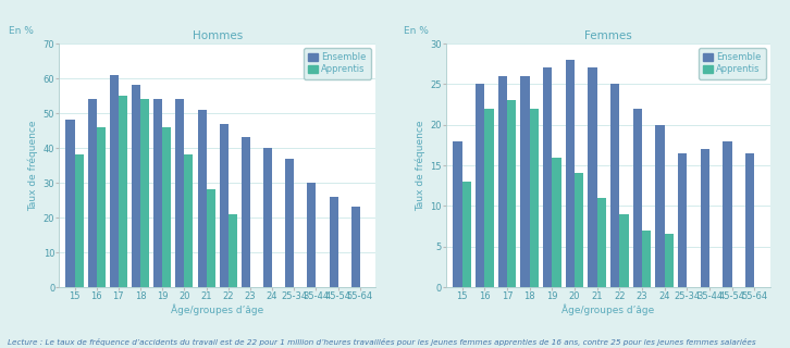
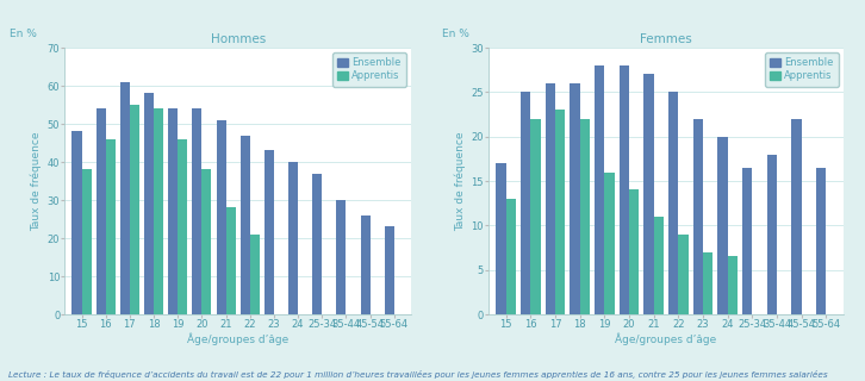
Femmes/Ensemble/15: 18.0 -> 17.0
Femmes/Ensemble/19: 27.0 -> 28.0
Femmes/Ensemble/35-44: 17.0 -> 18.0
Femmes/Ensemble/45-54: 18.0 -> 22.0
